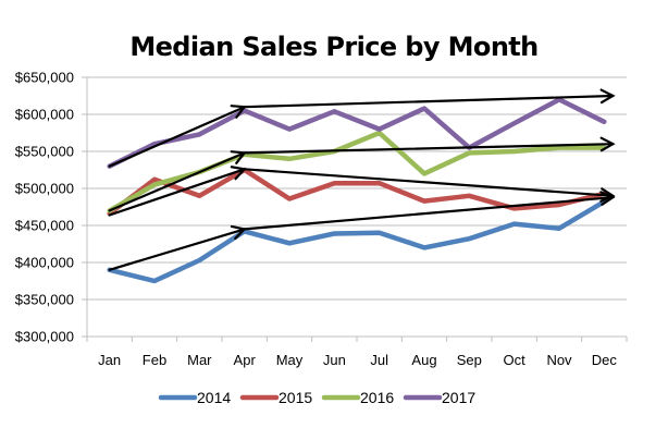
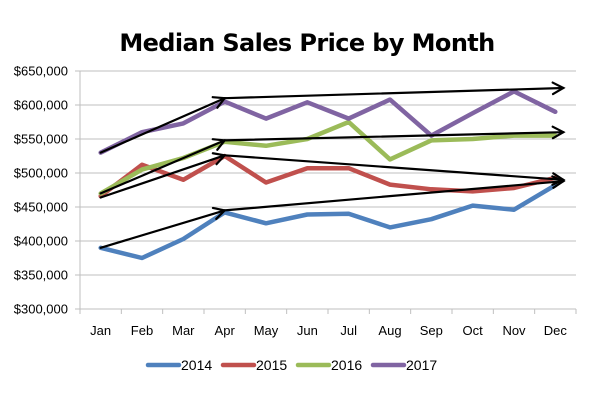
2015/Sep: $490000 -> $480000
